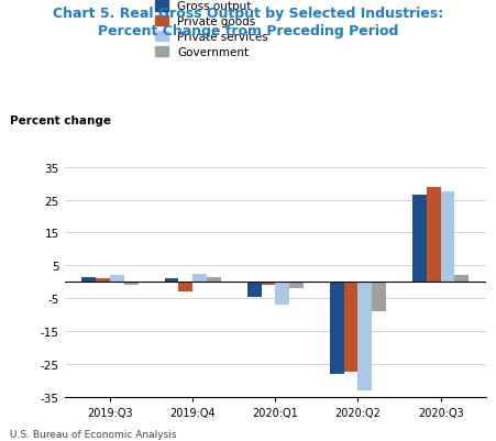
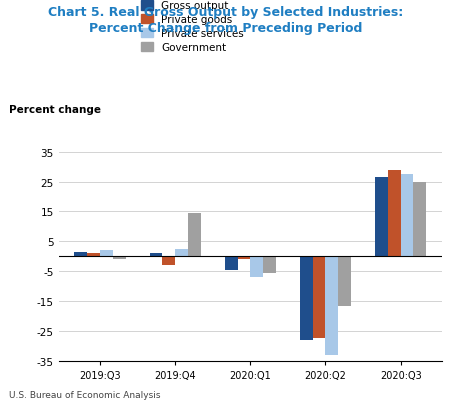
Government/2019:Q4: 1.5 -> 14.5
Government/2020:Q1: -2.0 -> -5.5
Government/2020:Q2: -9.0 -> -16.5
Government/2020:Q3: 2.0 -> 25.0
